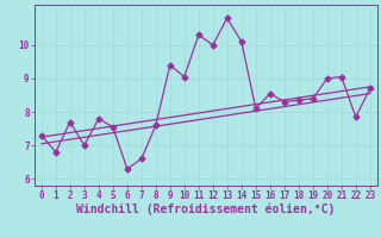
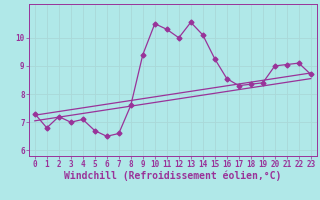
2: 7.70 -> 7.20
4: 7.80 -> 7.10
5: 7.55 -> 6.70
6: 6.30 -> 6.50
10: 9.05 -> 10.50
13: 10.80 -> 10.55
15: 8.10 -> 9.25
22: 7.85 -> 9.10
